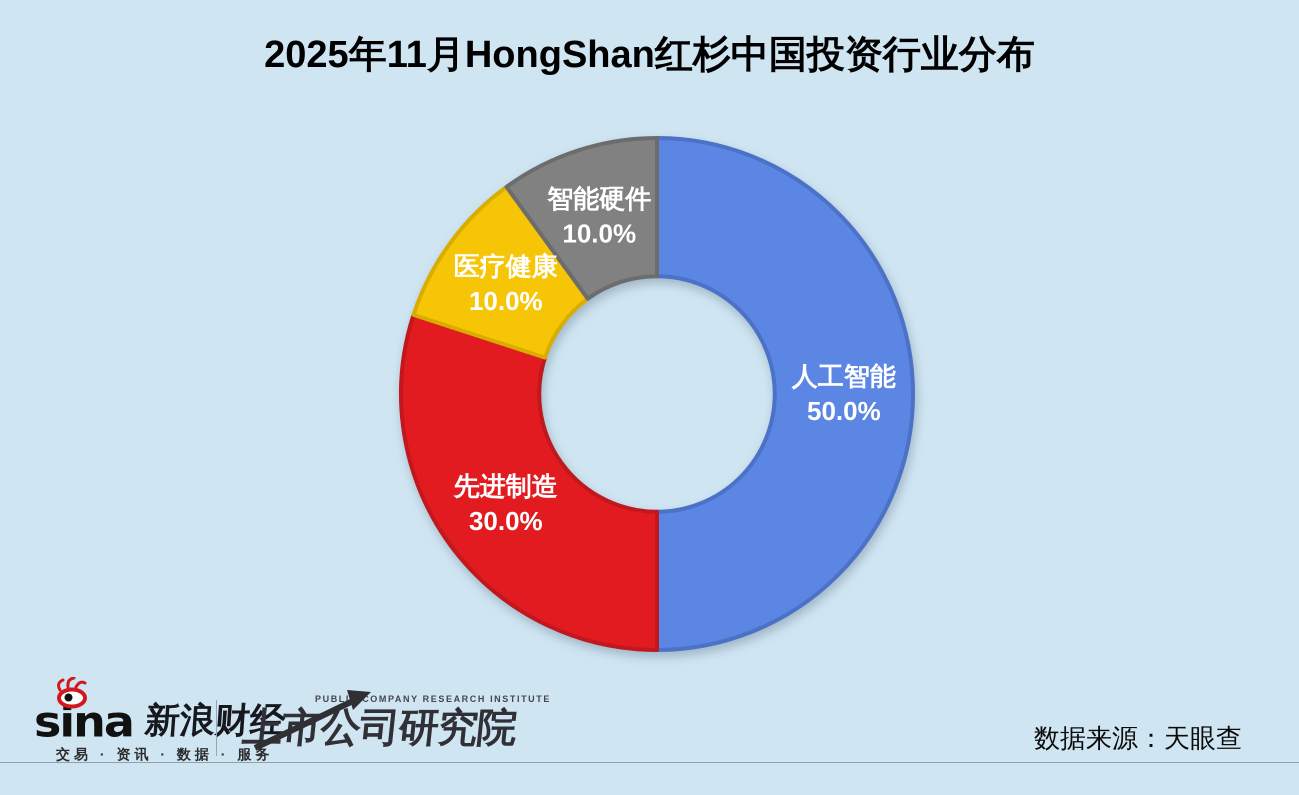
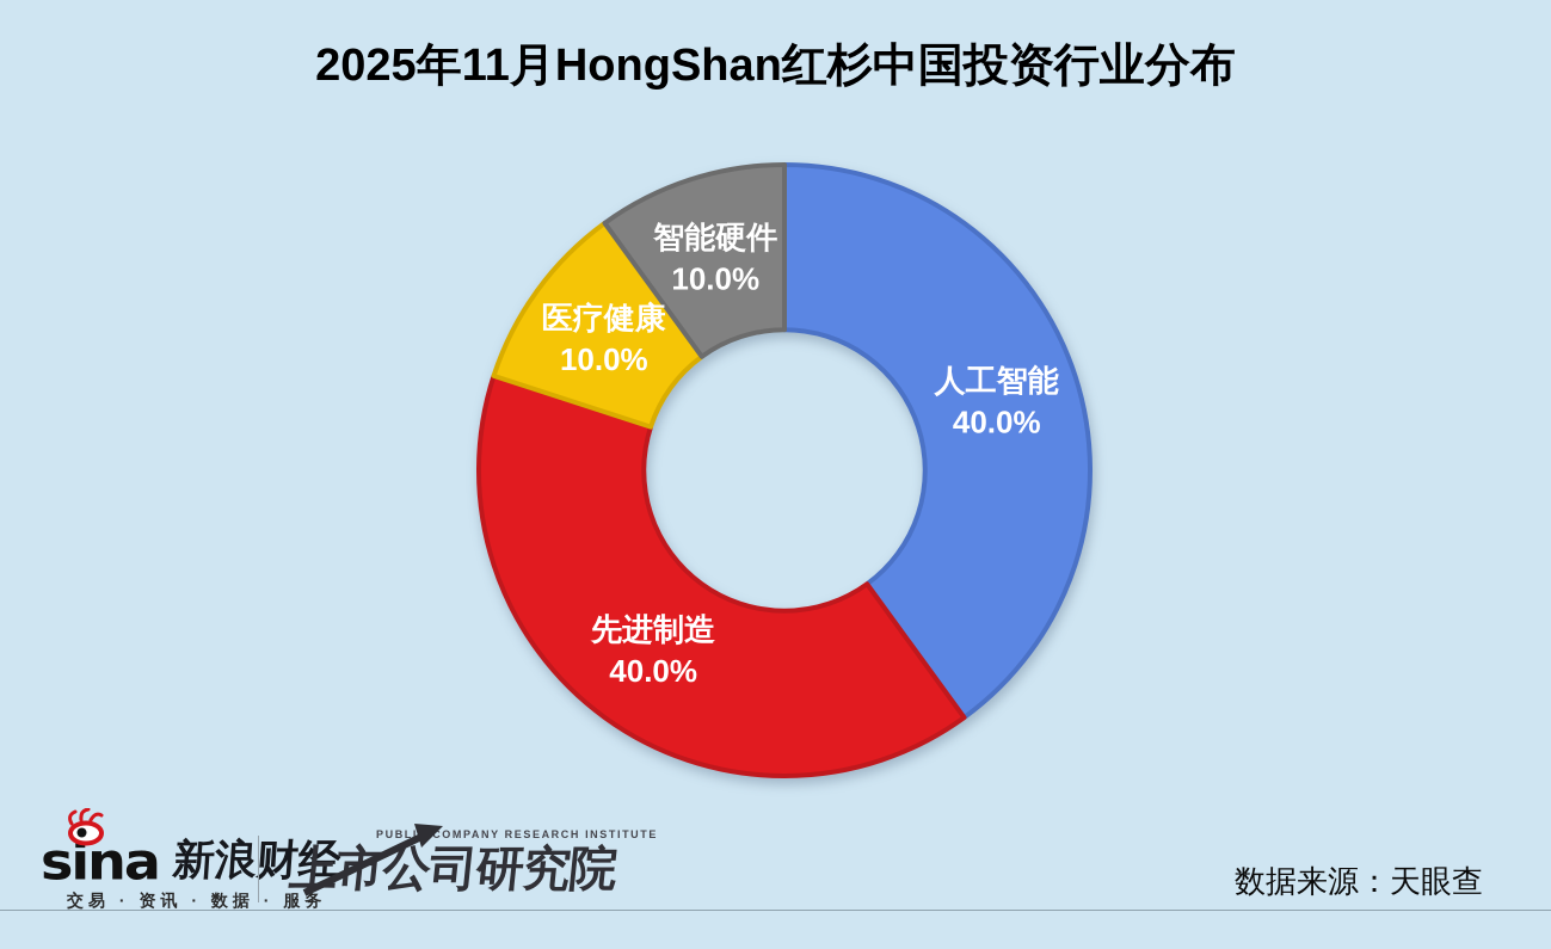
人工智能: 50.0% -> 40.0%
先进制造: 30.0% -> 40.0%
